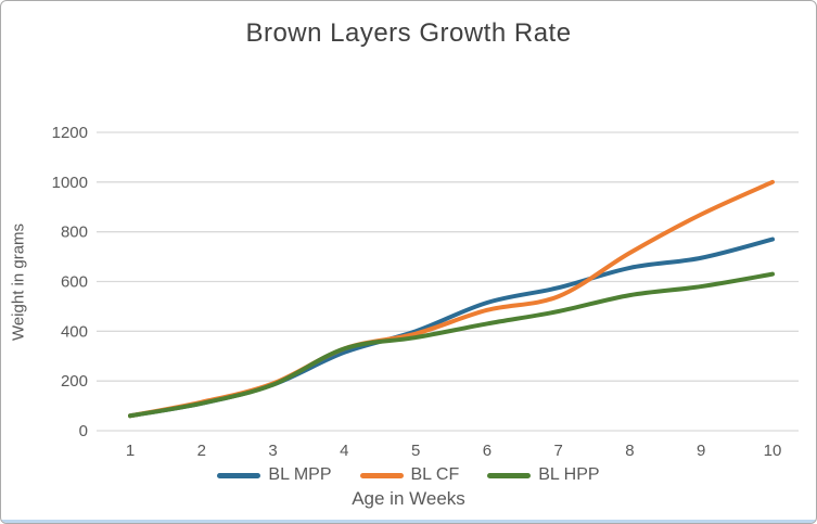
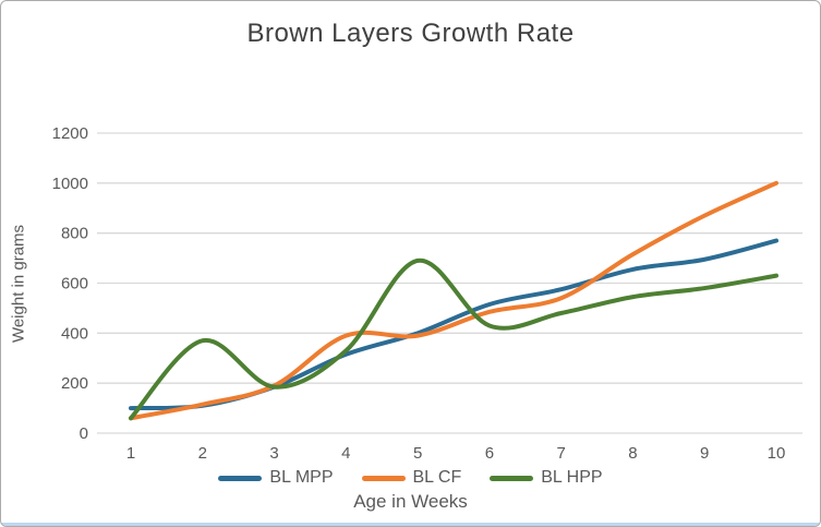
BL MPP/1: 60 -> 100
BL HPP/2: 110 -> 370
BL CF/4: 330 -> 390
BL HPP/5: 380 -> 690
